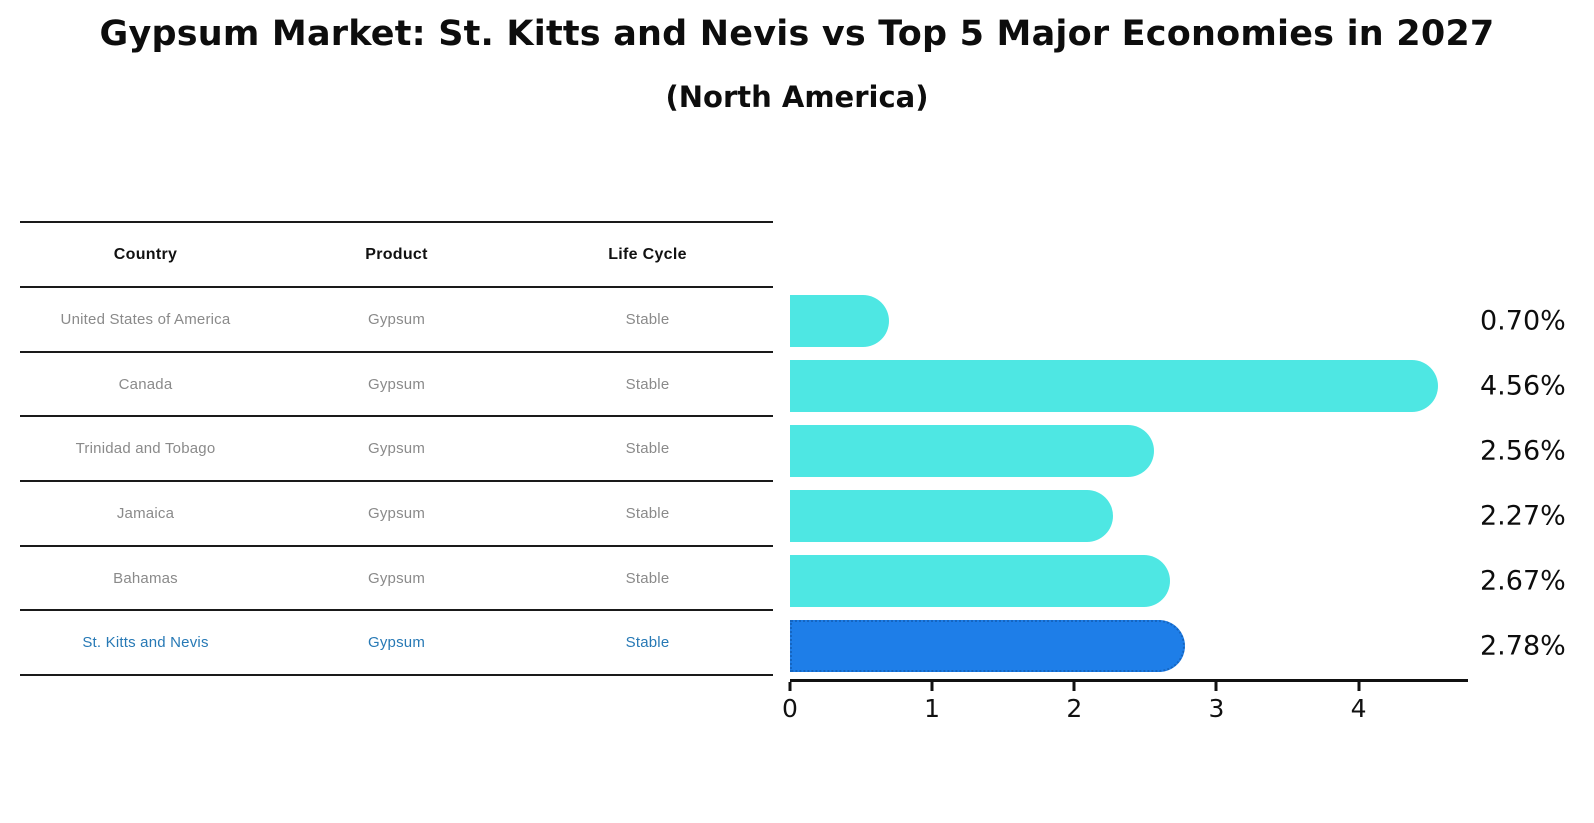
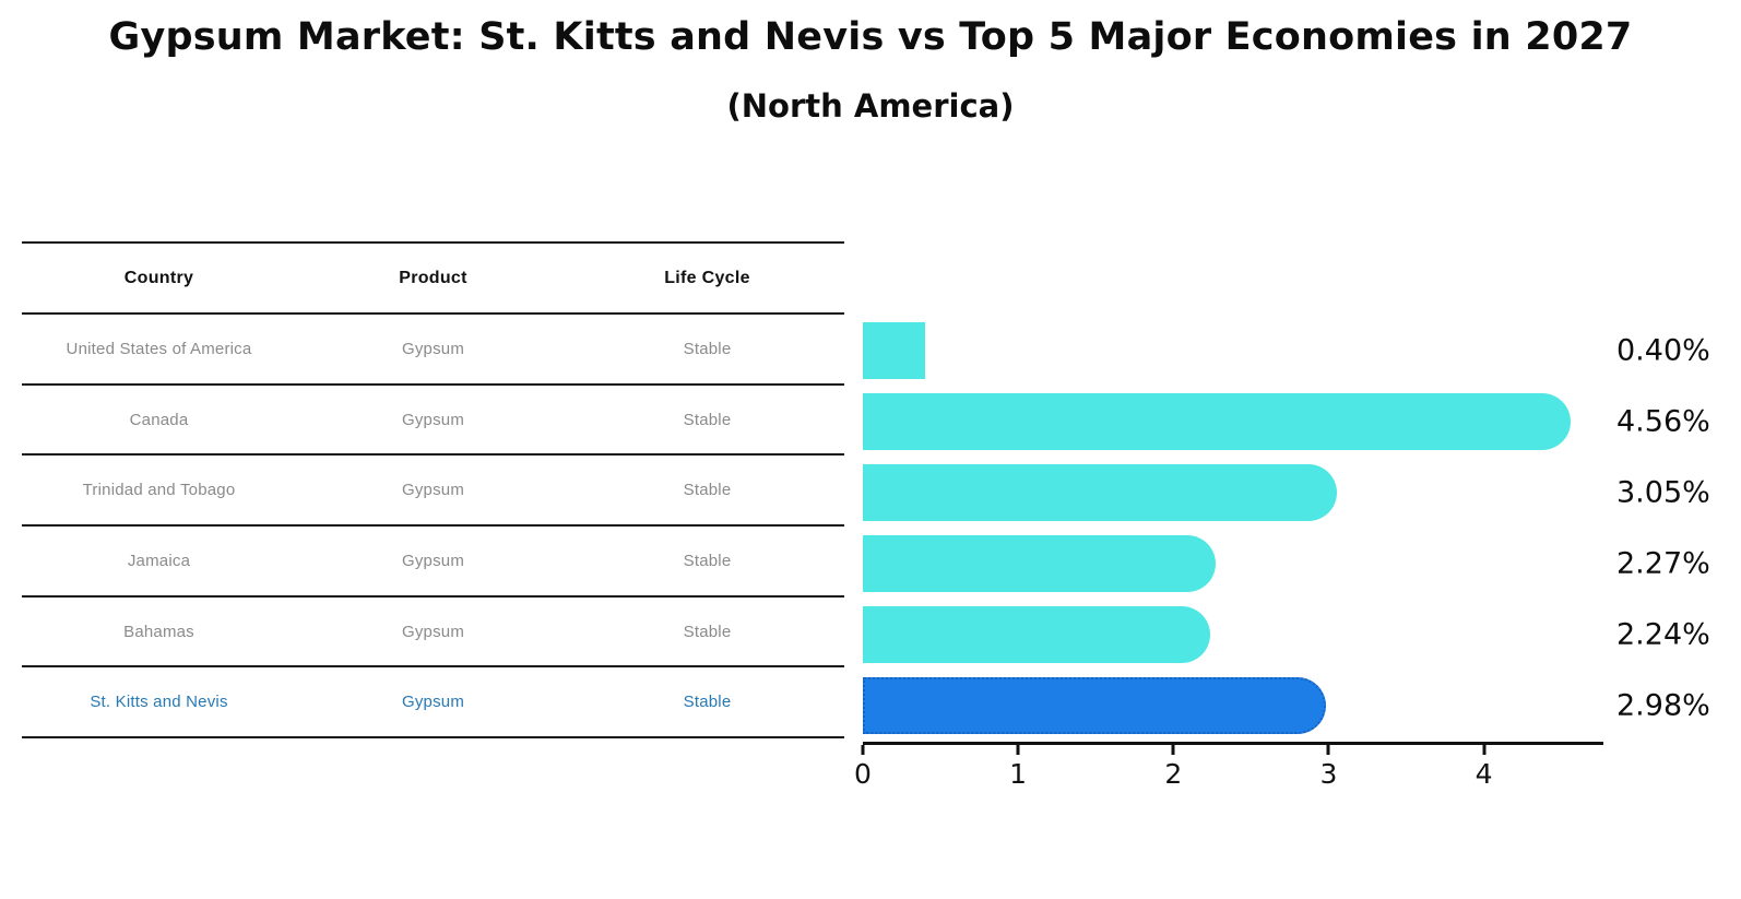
United States of America: 0.70% -> 0.40%
Trinidad and Tobago: 2.56% -> 3.05%
Bahamas: 2.67% -> 2.24%
St. Kitts and Nevis: 2.78% -> 2.98%
